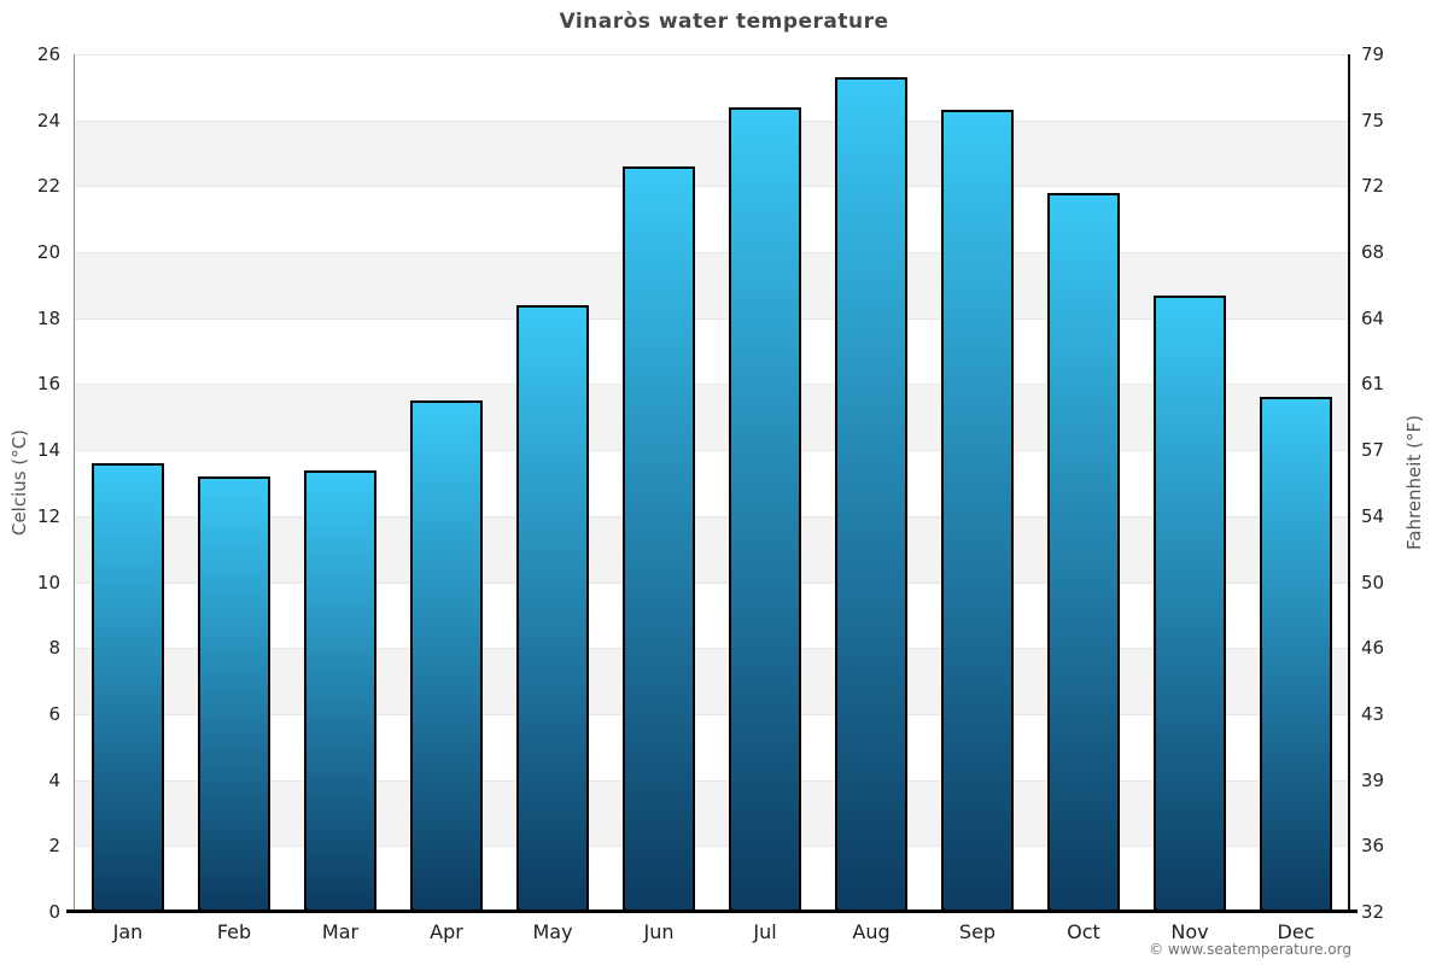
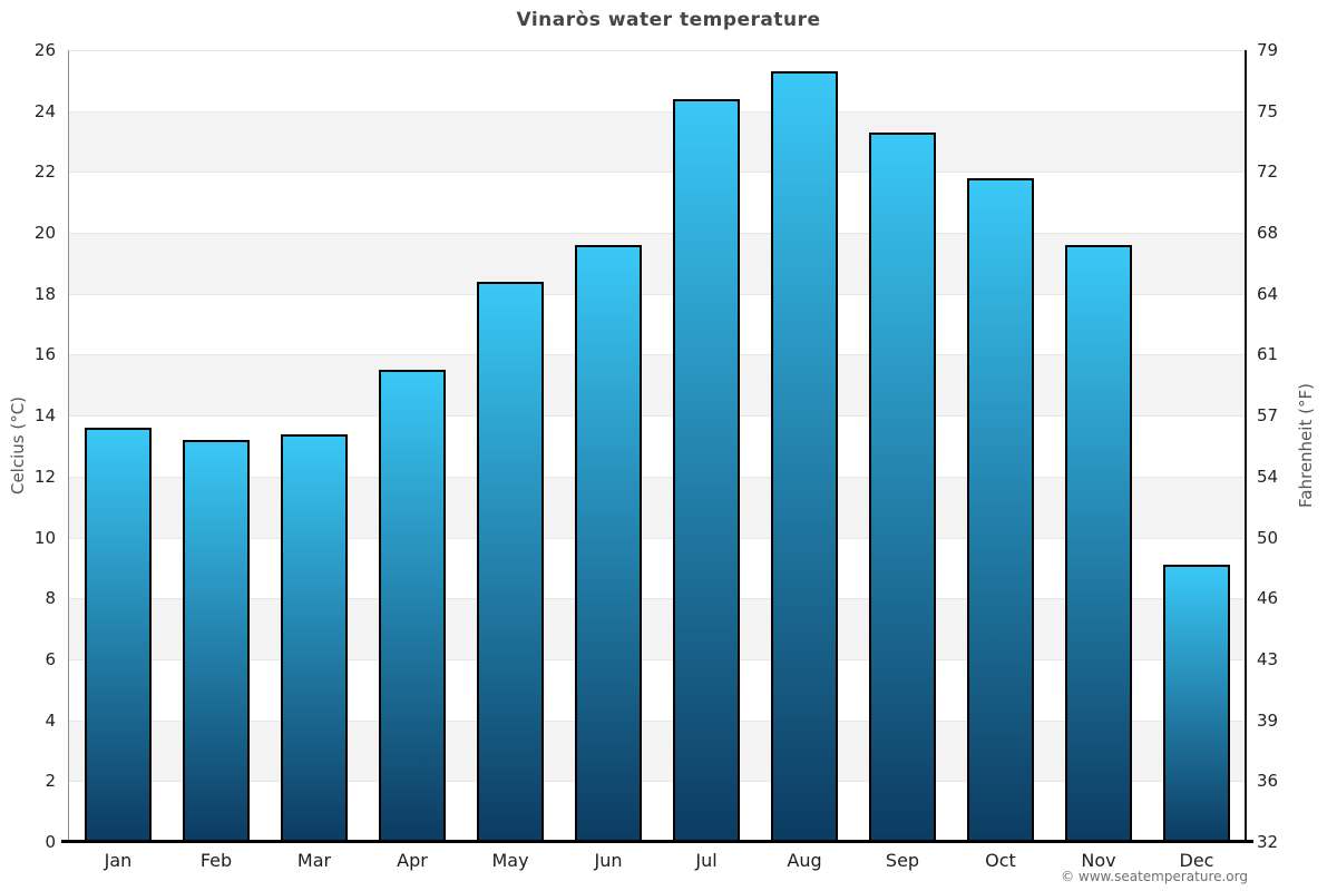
Jun: 22.6 -> 19.6
Sep: 24.3 -> 23.3
Nov: 18.7 -> 19.6
Dec: 15.6 -> 9.1
